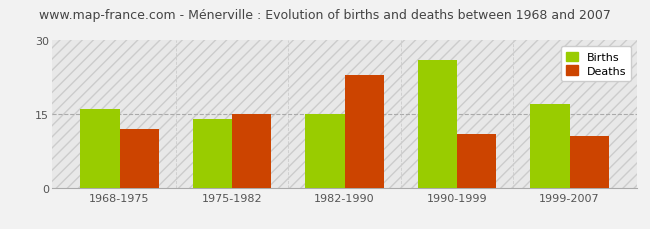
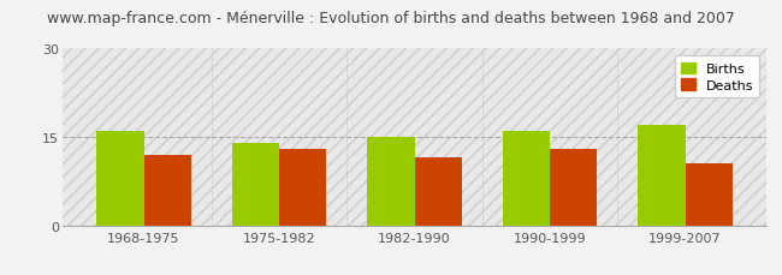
Deaths/1975-1982: 15.0 -> 13.0
Deaths/1982-1990: 23.0 -> 11.5
Births/1990-1999: 26 -> 16
Deaths/1990-1999: 11.0 -> 13.0
